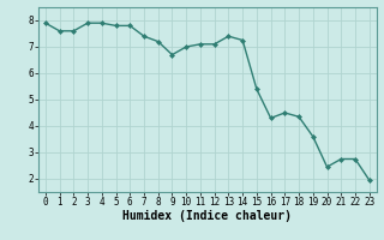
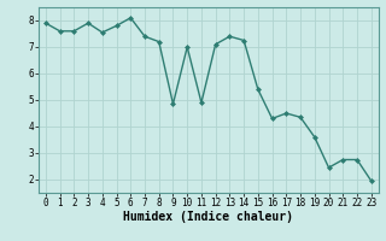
4: 7.90 -> 7.55
6: 7.80 -> 8.10
9: 6.70 -> 4.85
11: 7.10 -> 4.90
